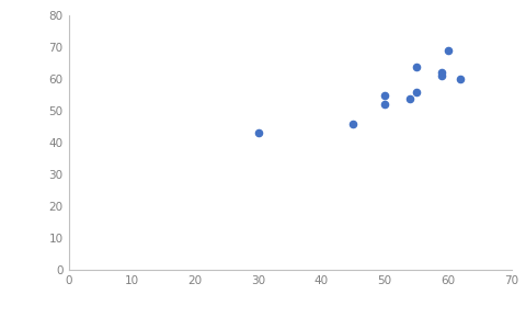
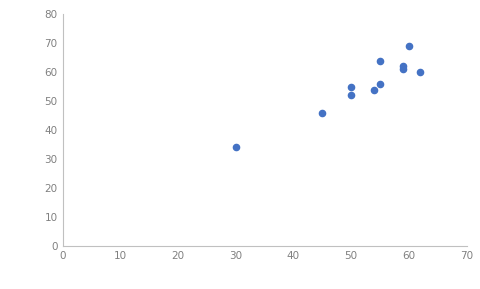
30: 43 -> 34
